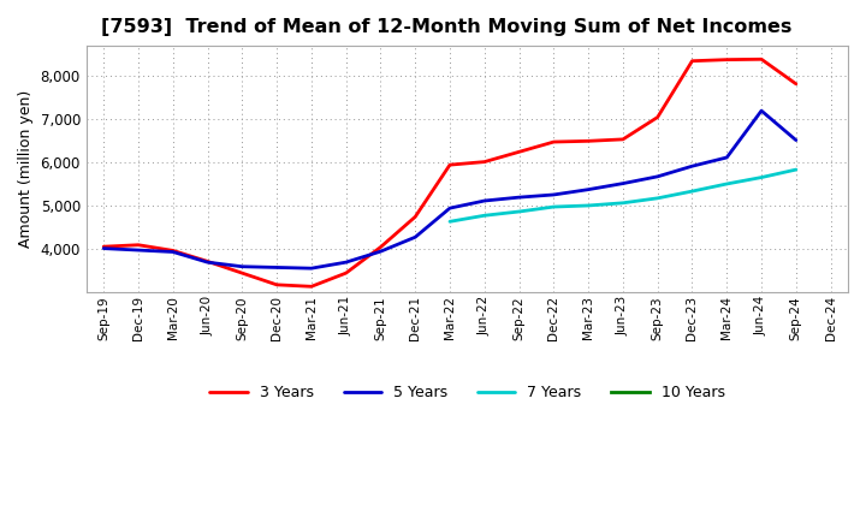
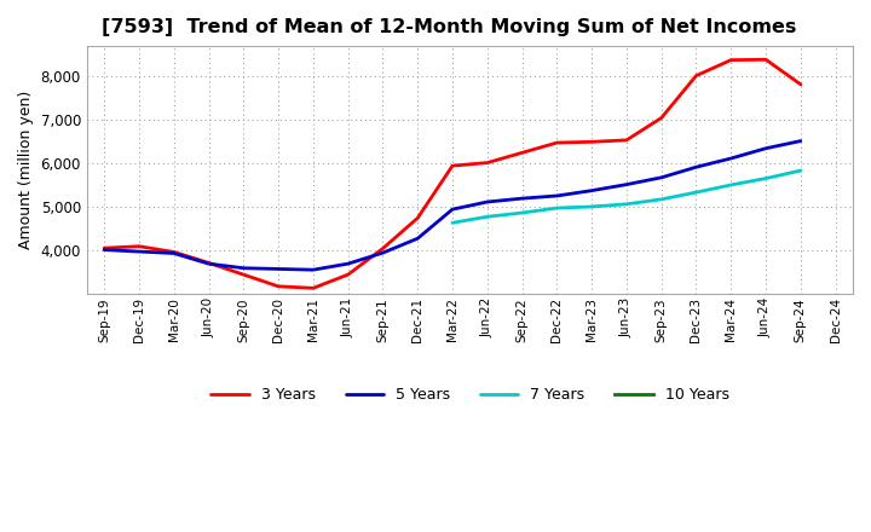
3 Years/Dec-23: 8,350 -> 8,020
5 Years/Jun-24: 7,200 -> 6,350
